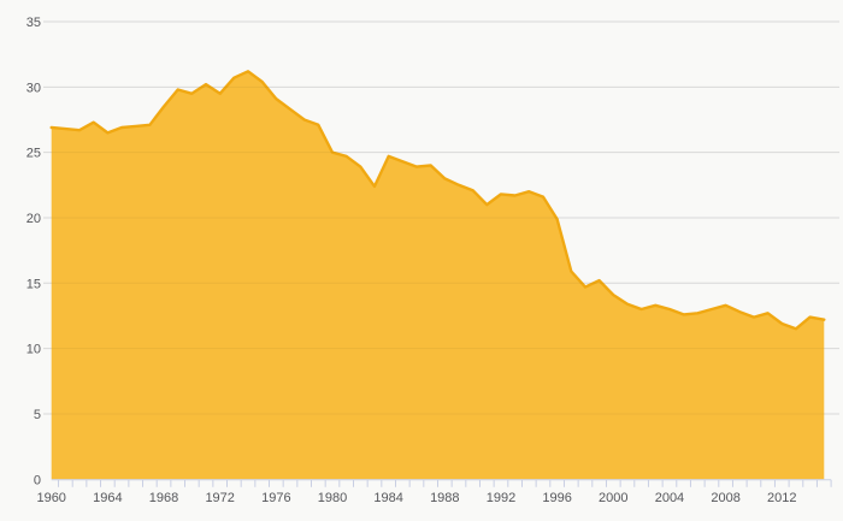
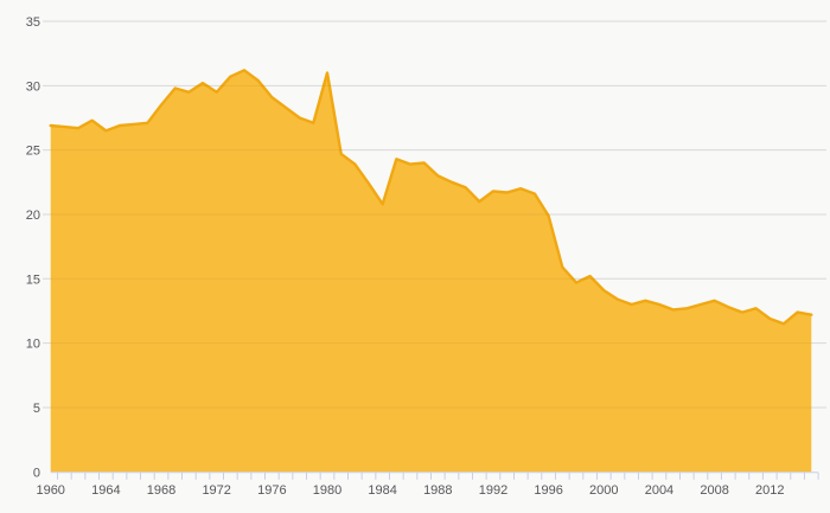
1980: 25.0 -> 31.0
1984: 24.7 -> 20.8
